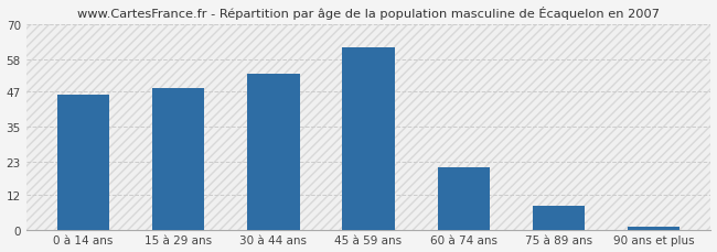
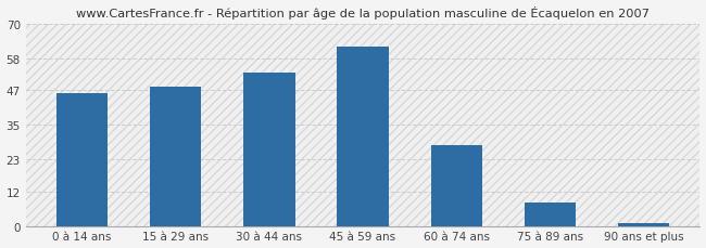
60 à 74 ans: 21 -> 28
